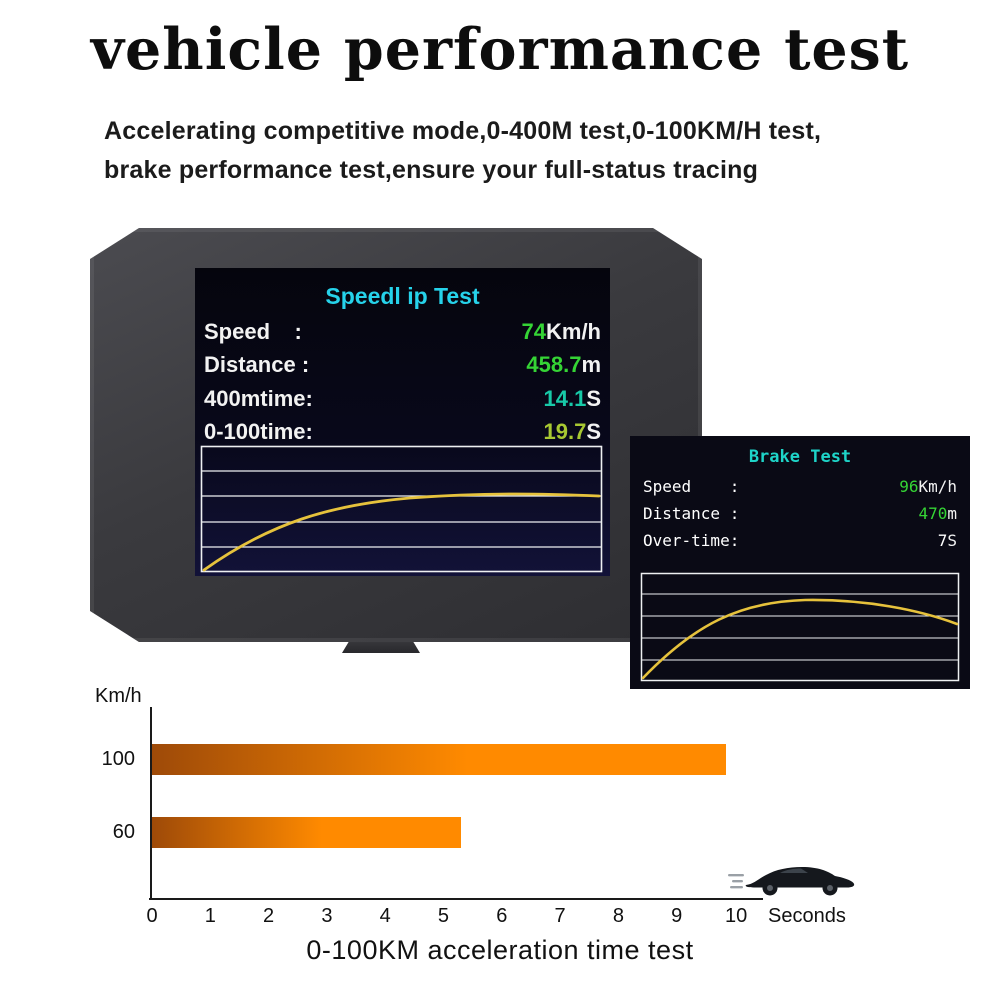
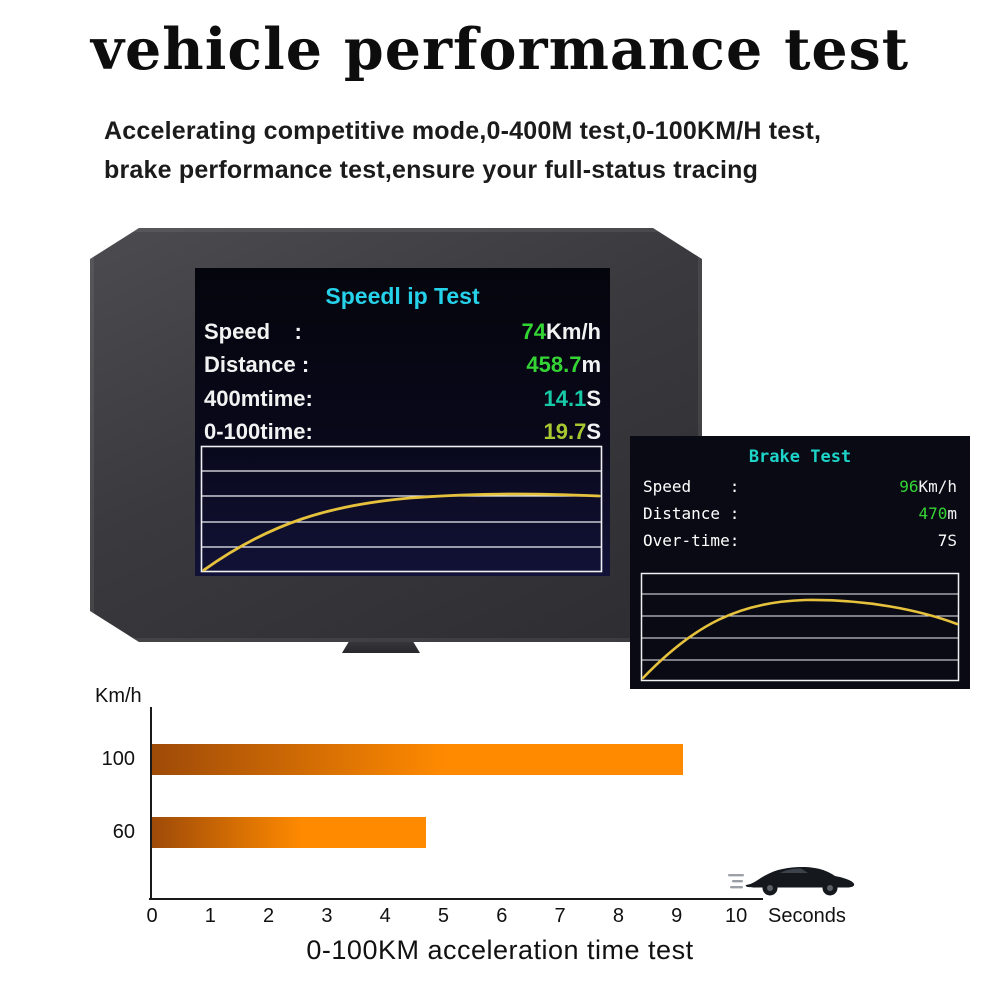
100: 9.8 -> 9.1
60: 5.3 -> 4.7
